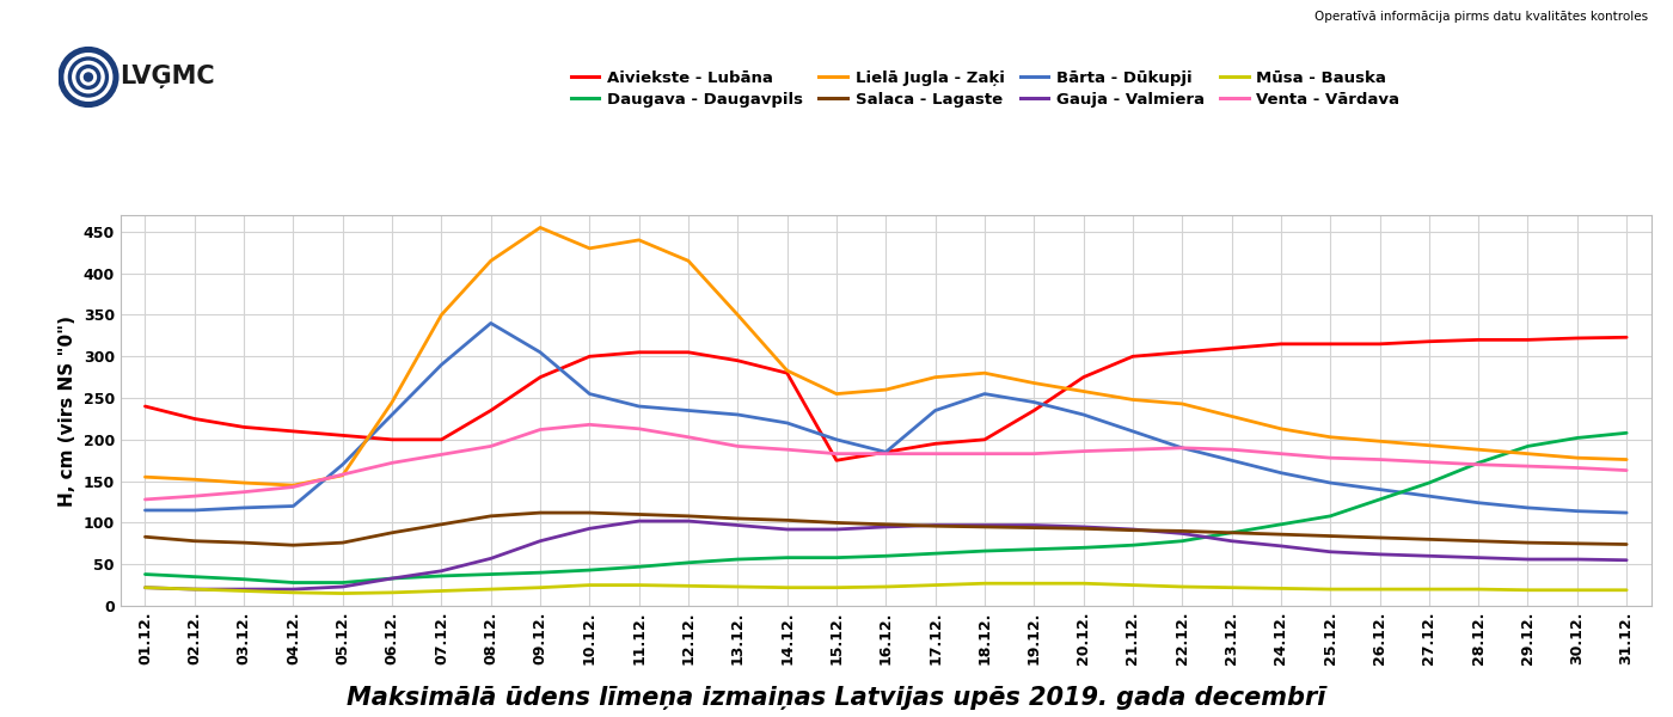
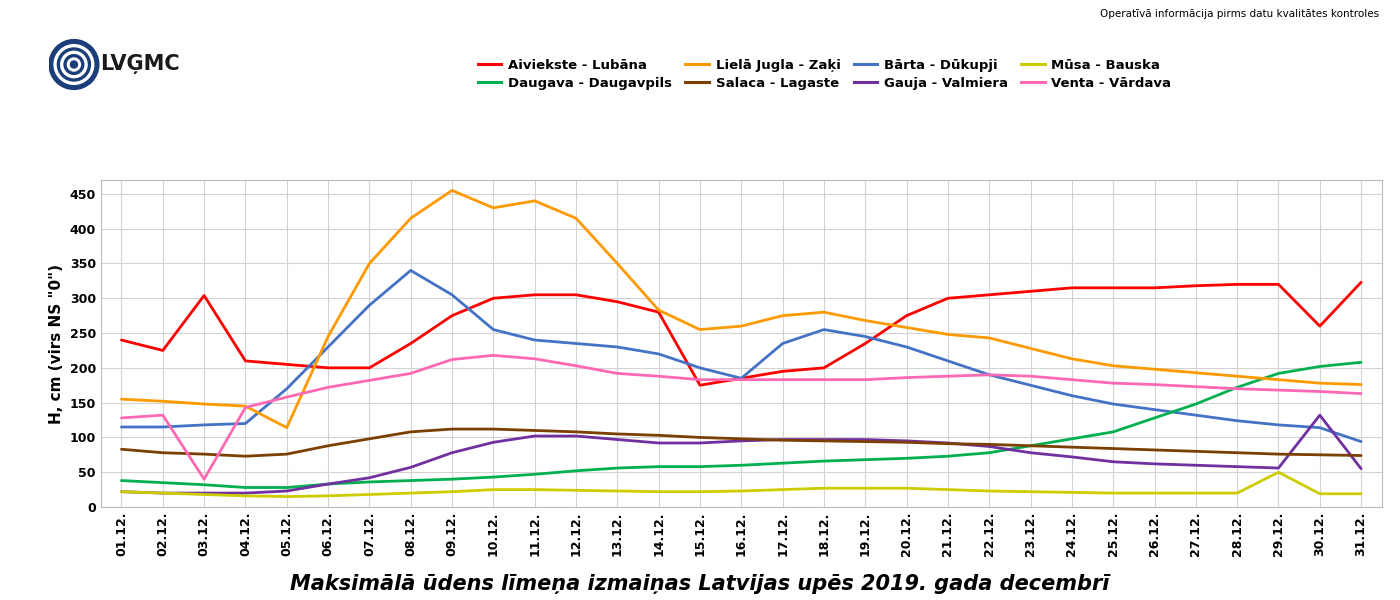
Aiviekste - Lubāna/03.12.: 215 -> 304
Venta - Vārdava/03.12.: 137 -> 40
Lielā Jugla - Zaķi/05.12.: 157 -> 114
Mūsa - Bauska/29.12.: 19 -> 50
Aiviekste - Lubāna/30.12.: 322 -> 260
Gauja - Valmiera/30.12.: 56 -> 132
Bārta - Dūkupji/31.12.: 112 -> 94
